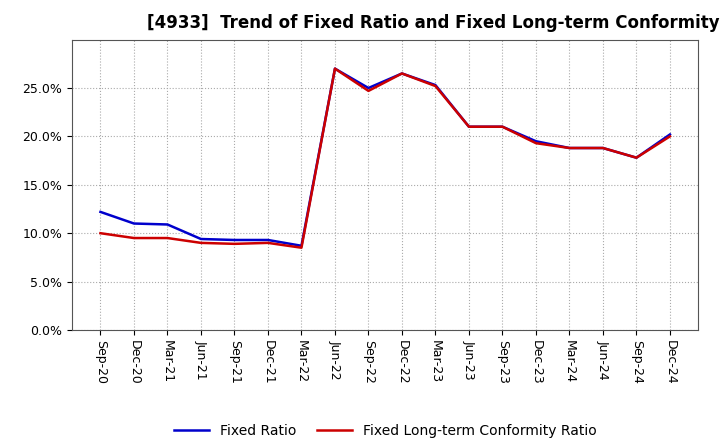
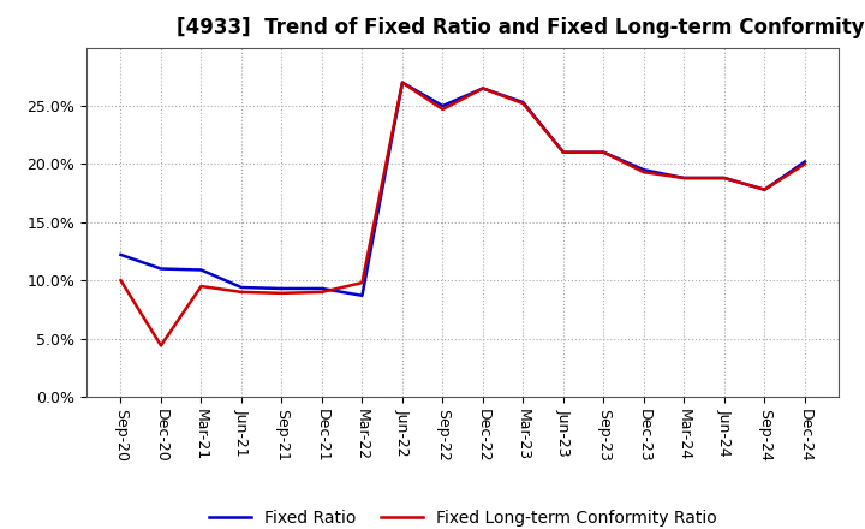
Fixed Long-term Conformity Ratio/Dec-20: 9.5% -> 4.4%
Fixed Long-term Conformity Ratio/Mar-22: 8.5% -> 9.8%
